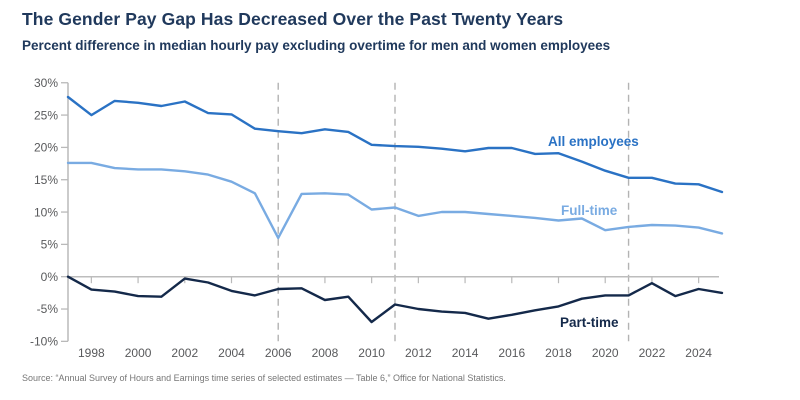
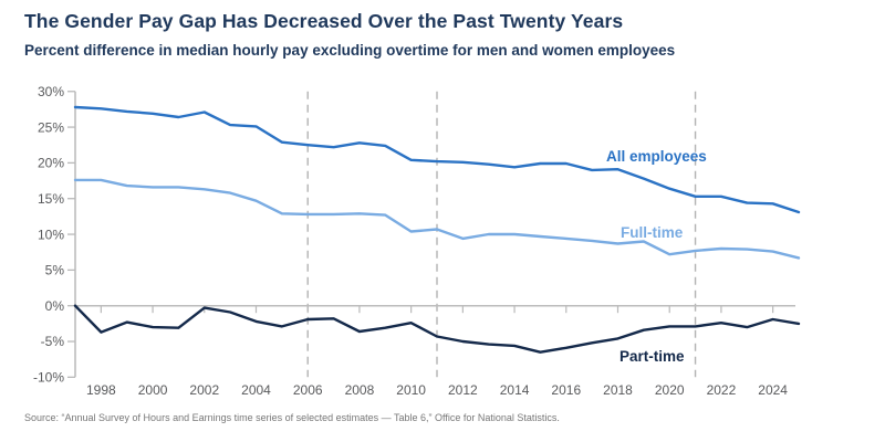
All employees/1998: 25% -> 28%
Part-time/1998: -2% -> -4%
Full-time/2006: 6% -> 13%
Part-time/2010: -7% -> -2%
Part-time/2022: -1% -> -2%
